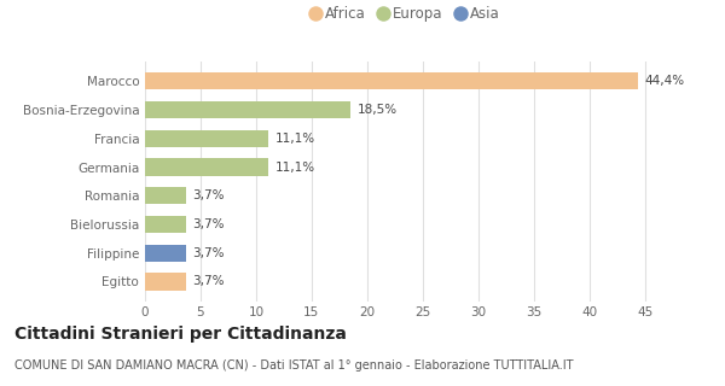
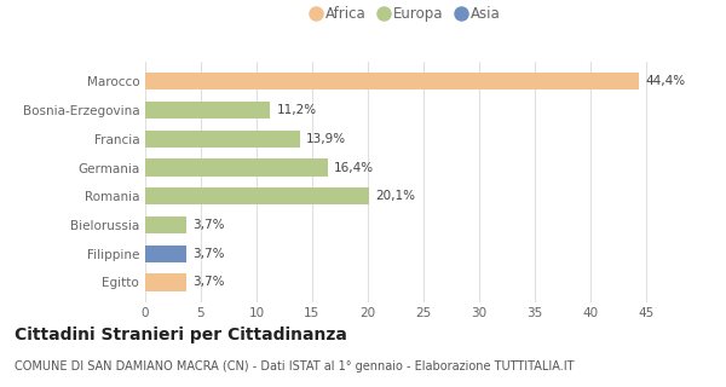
Bosnia-Erzegovina: 18,5% -> 11,2%
Francia: 11,1% -> 13,9%
Germania: 11,1% -> 16,4%
Romania: 3,7% -> 20,1%
